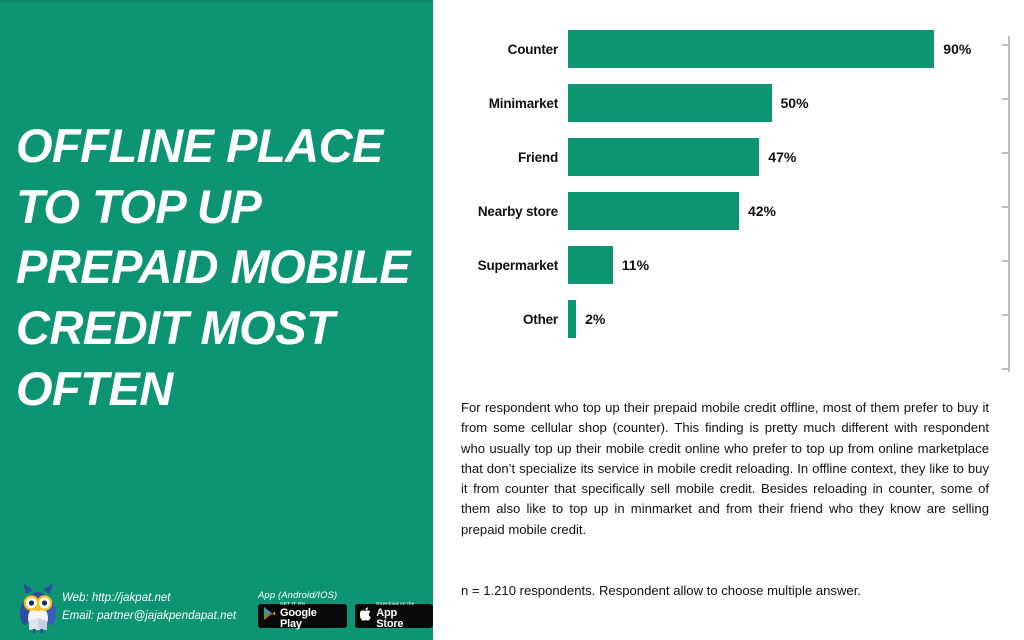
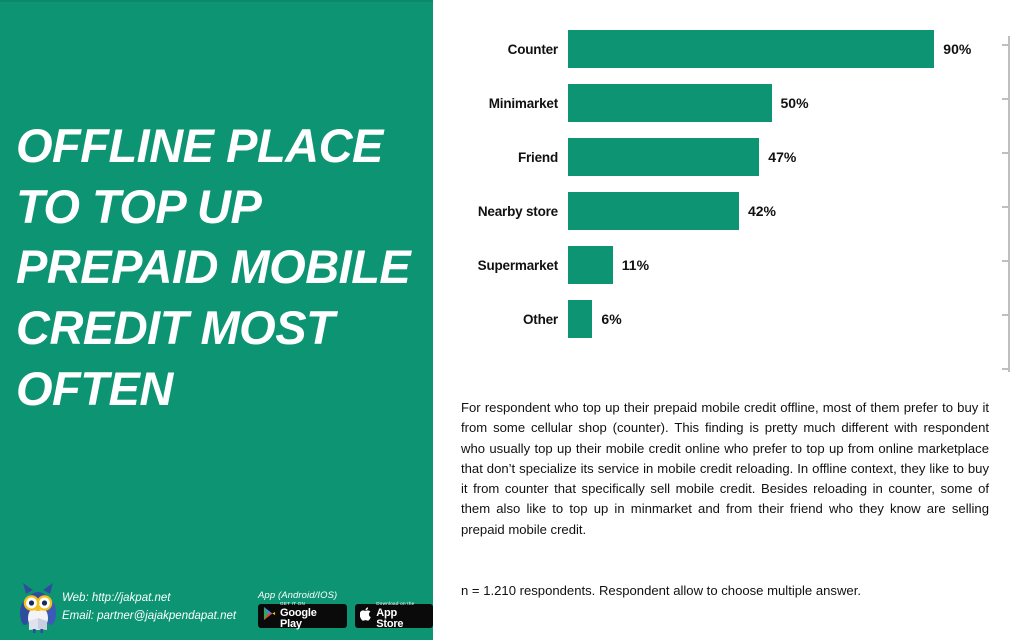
Other: 2% -> 6%
